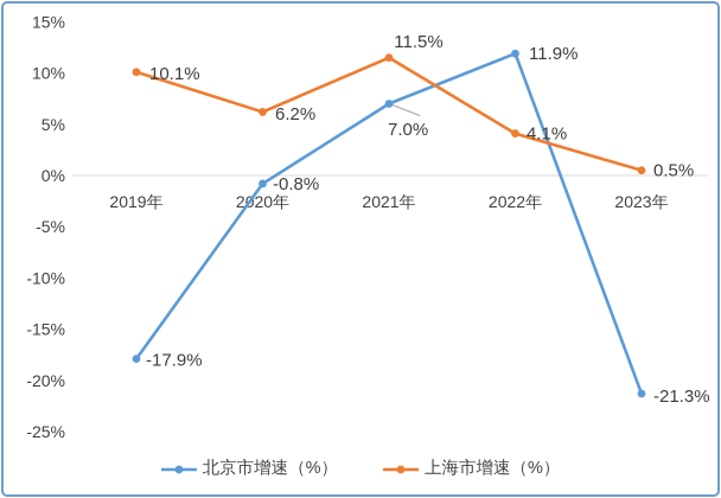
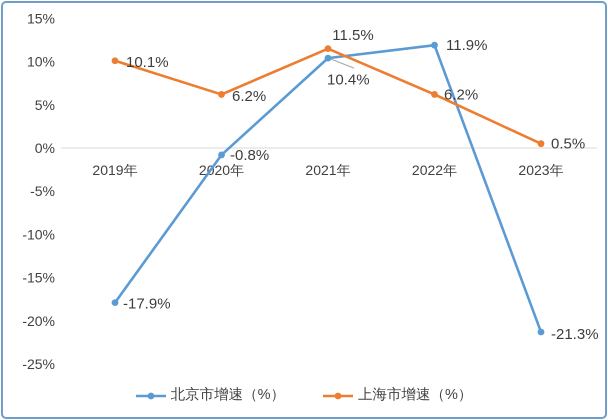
北京市增速（%）/2021年: 7.0% -> 10.4%
上海市增速（%）/2022年: 4.1% -> 6.2%
